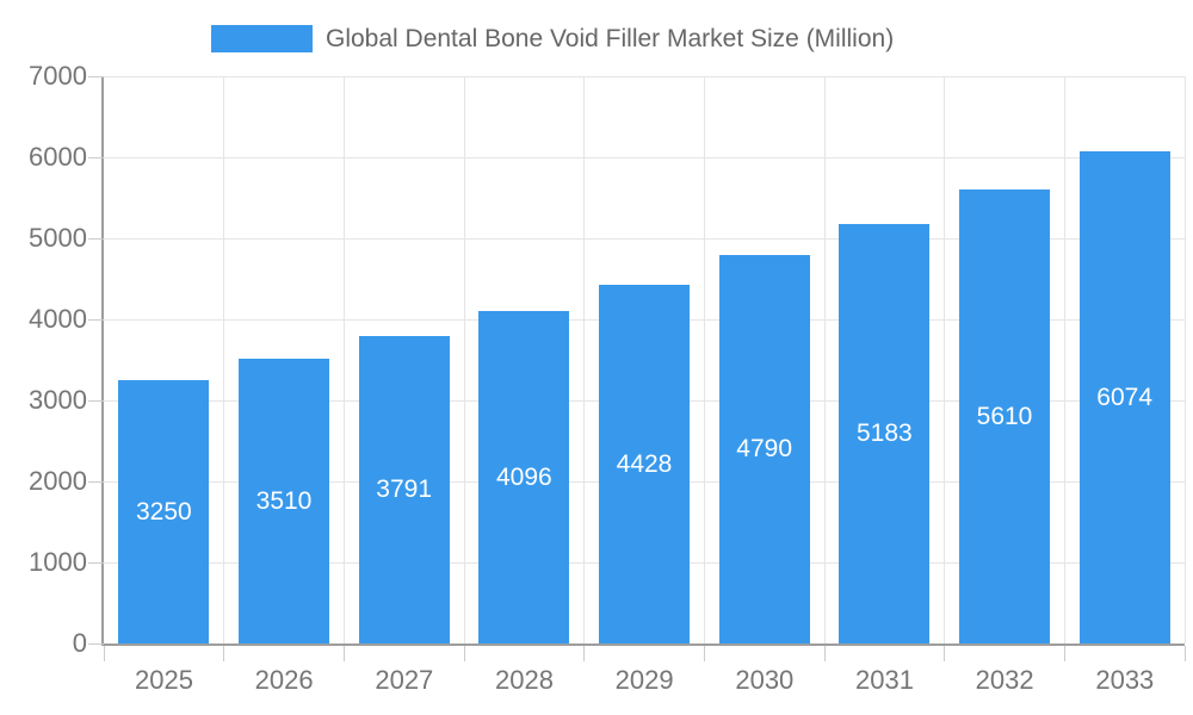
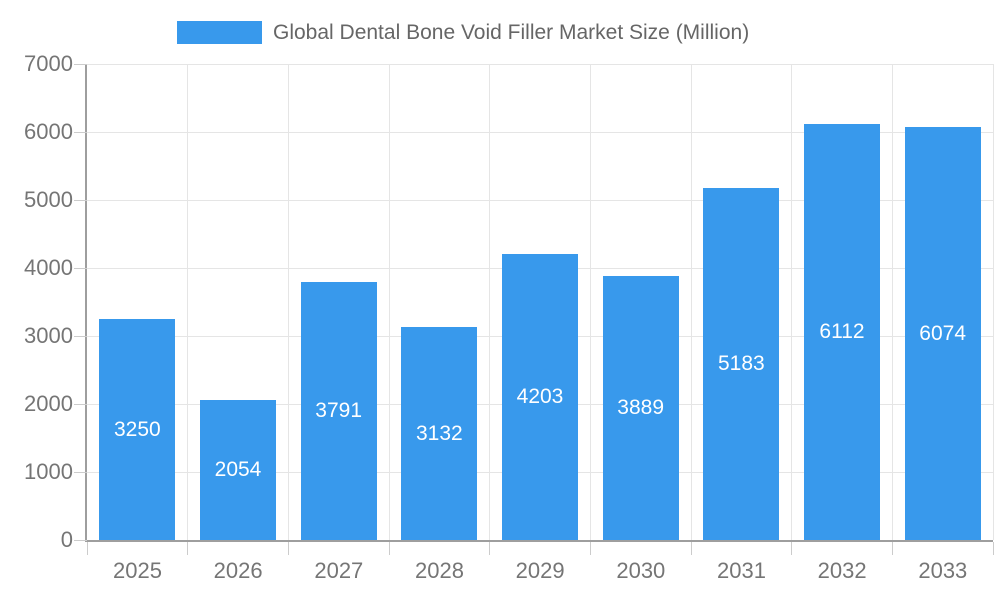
2026: 3510 -> 2054
2028: 4096 -> 3132
2029: 4428 -> 4203
2030: 4790 -> 3889
2032: 5610 -> 6112
